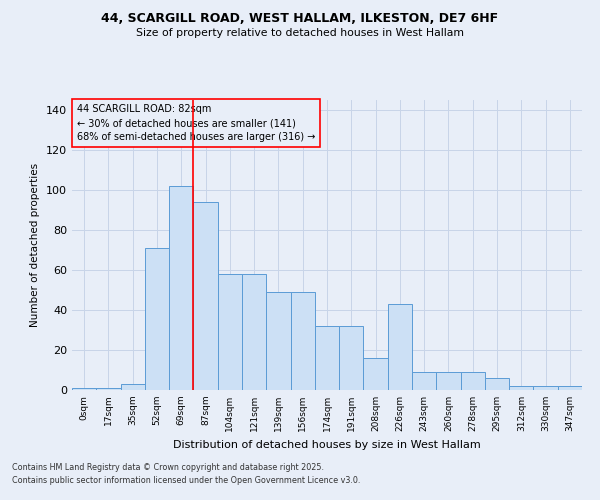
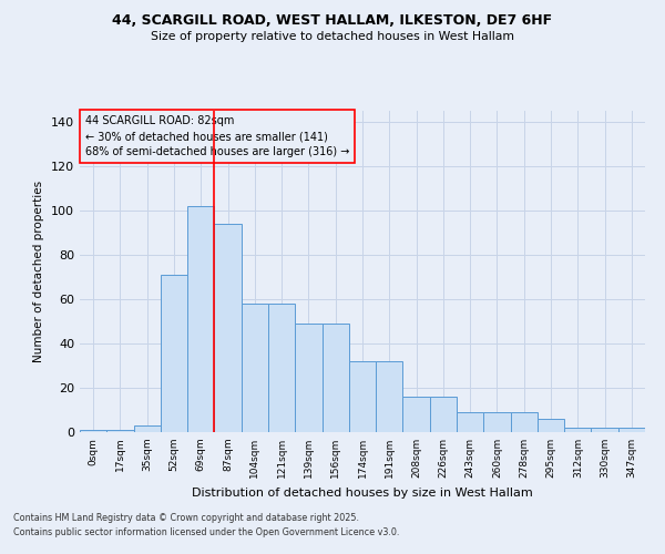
226sqm: 43 -> 16
